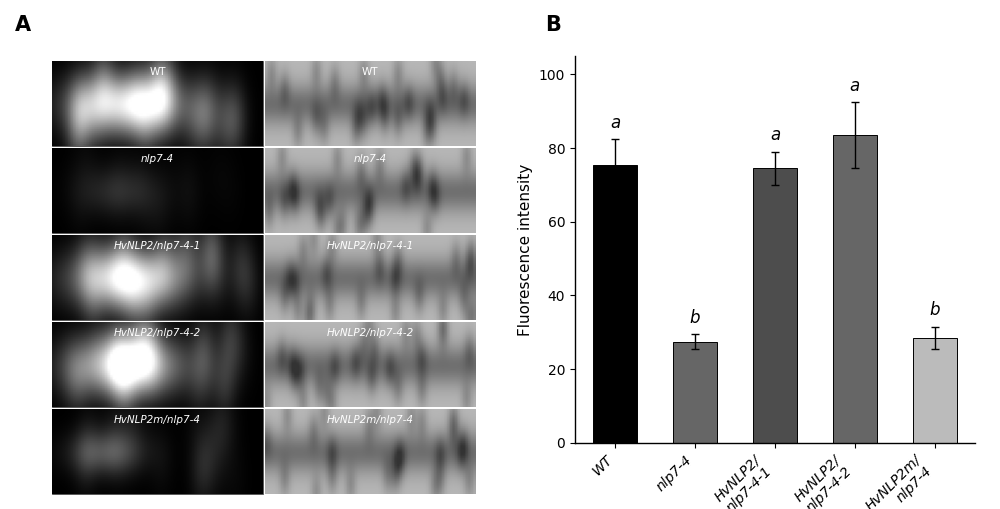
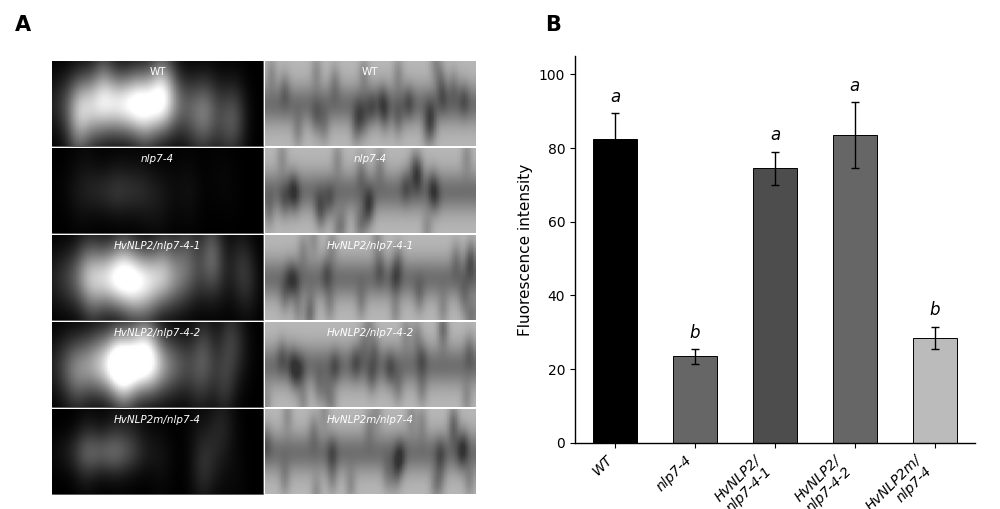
WT: 75.5 -> 82.5
nlp7-4: 27.5 -> 23.5
